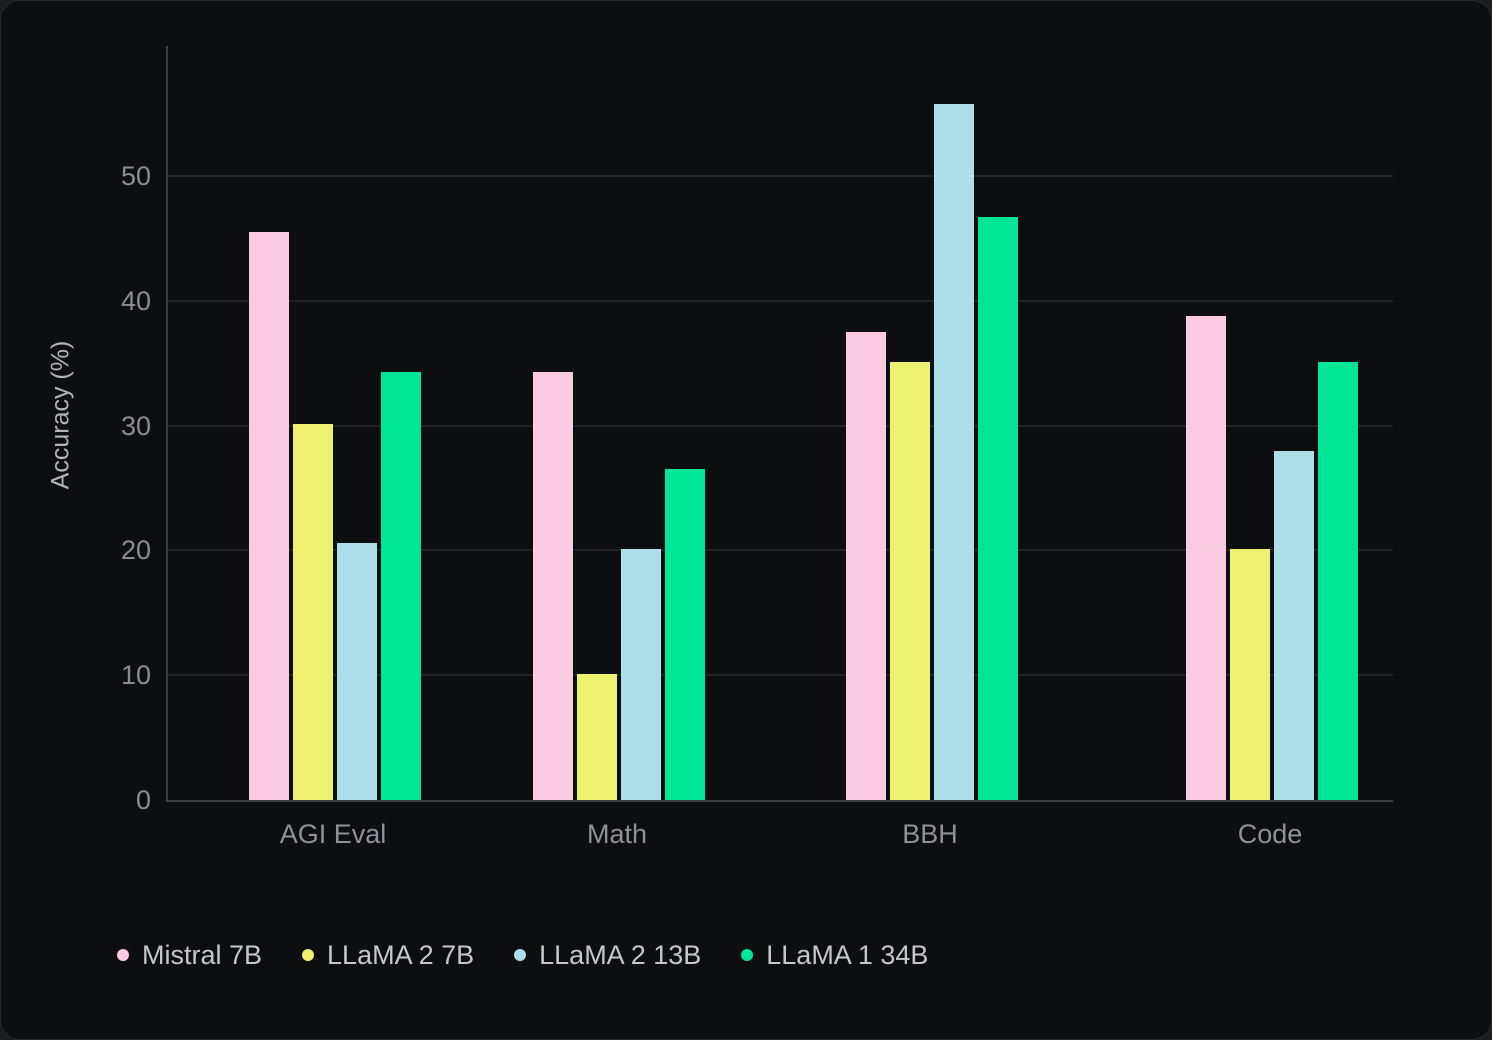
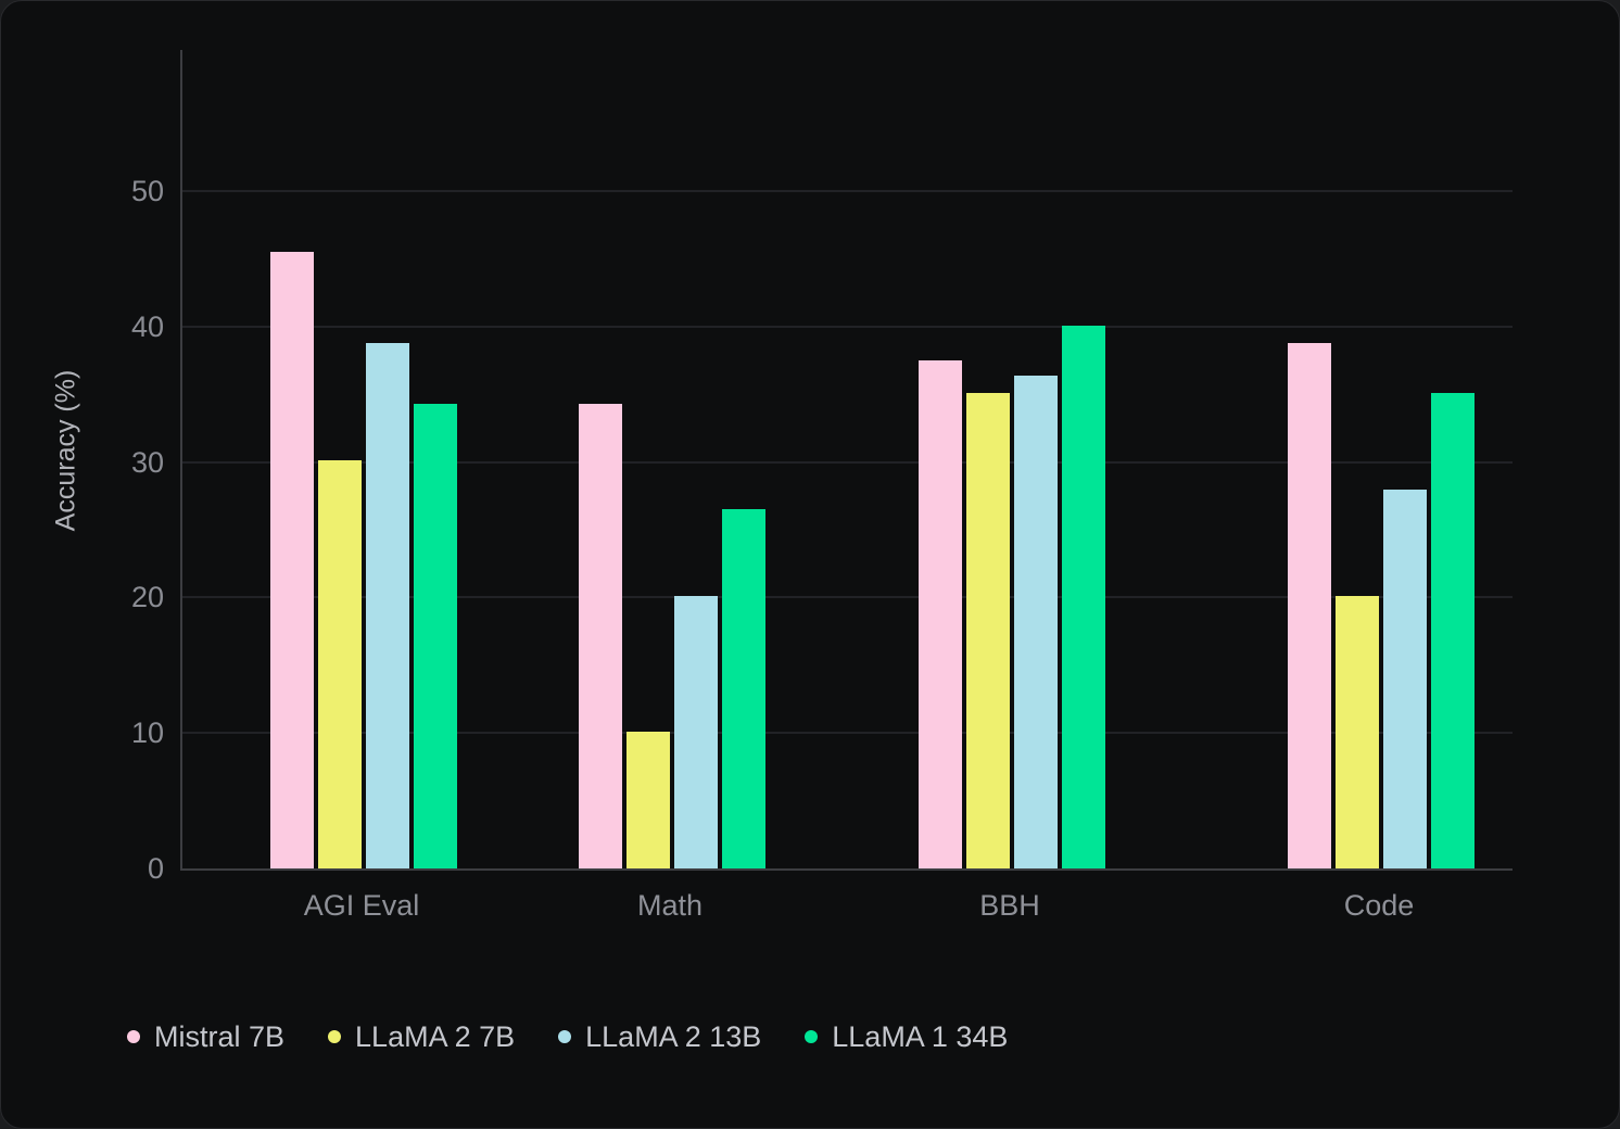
LLaMA 2 13B/AGI Eval: 20.6 -> 38.8
LLaMA 2 13B/BBH: 55.8 -> 36.4
LLaMA 1 34B/BBH: 46.7 -> 40.1
